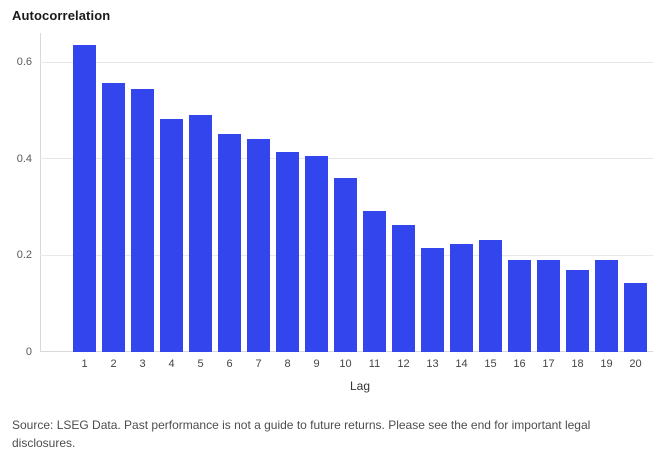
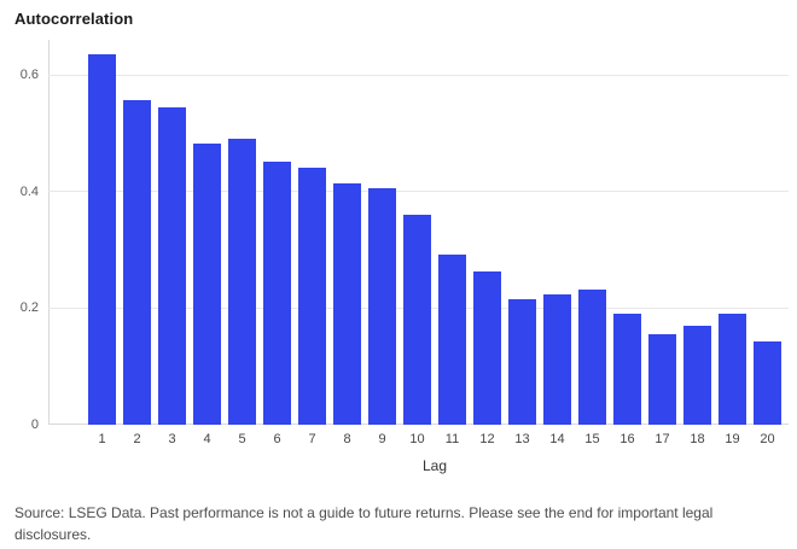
17: 0.19 -> 0.15
